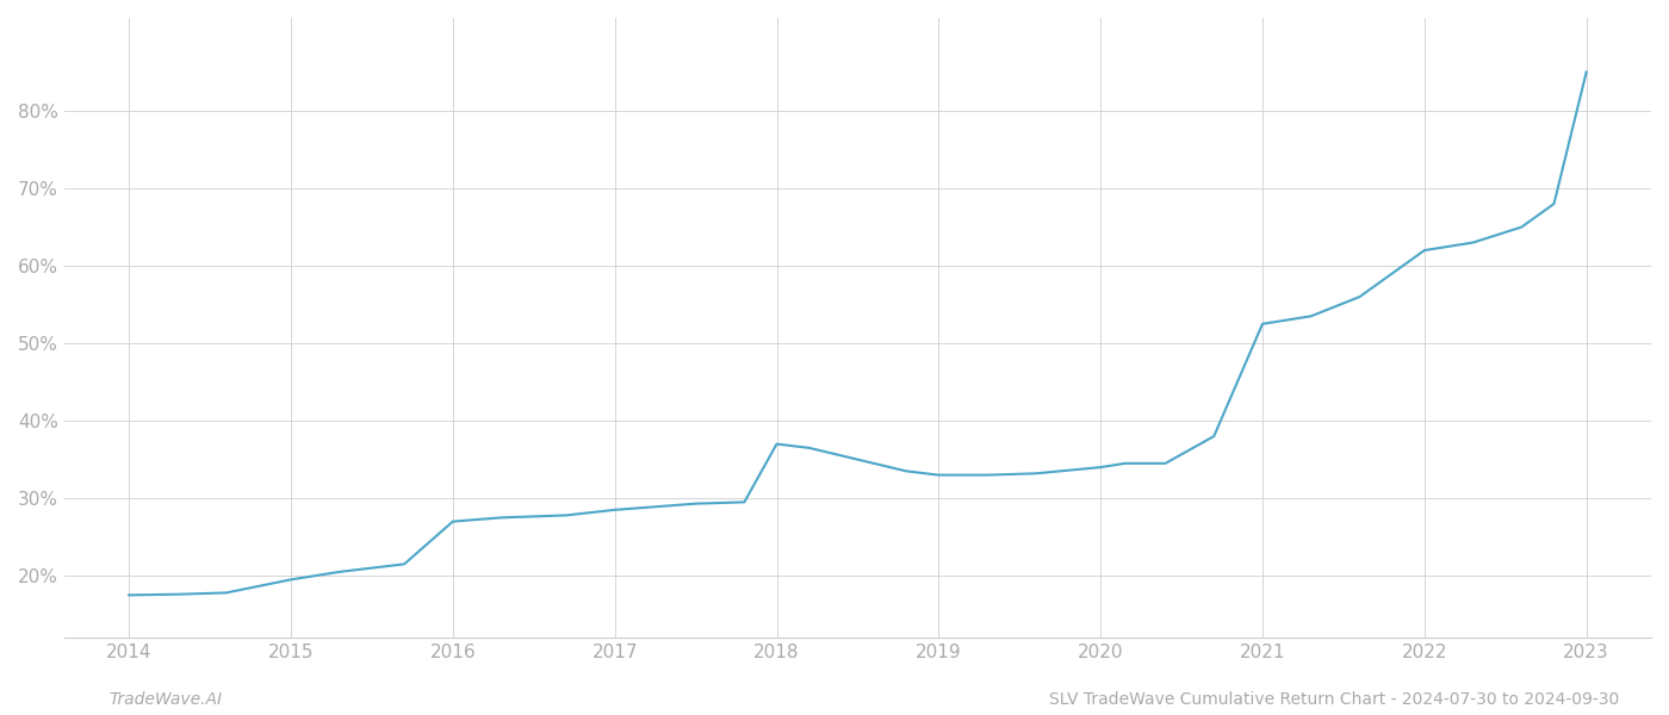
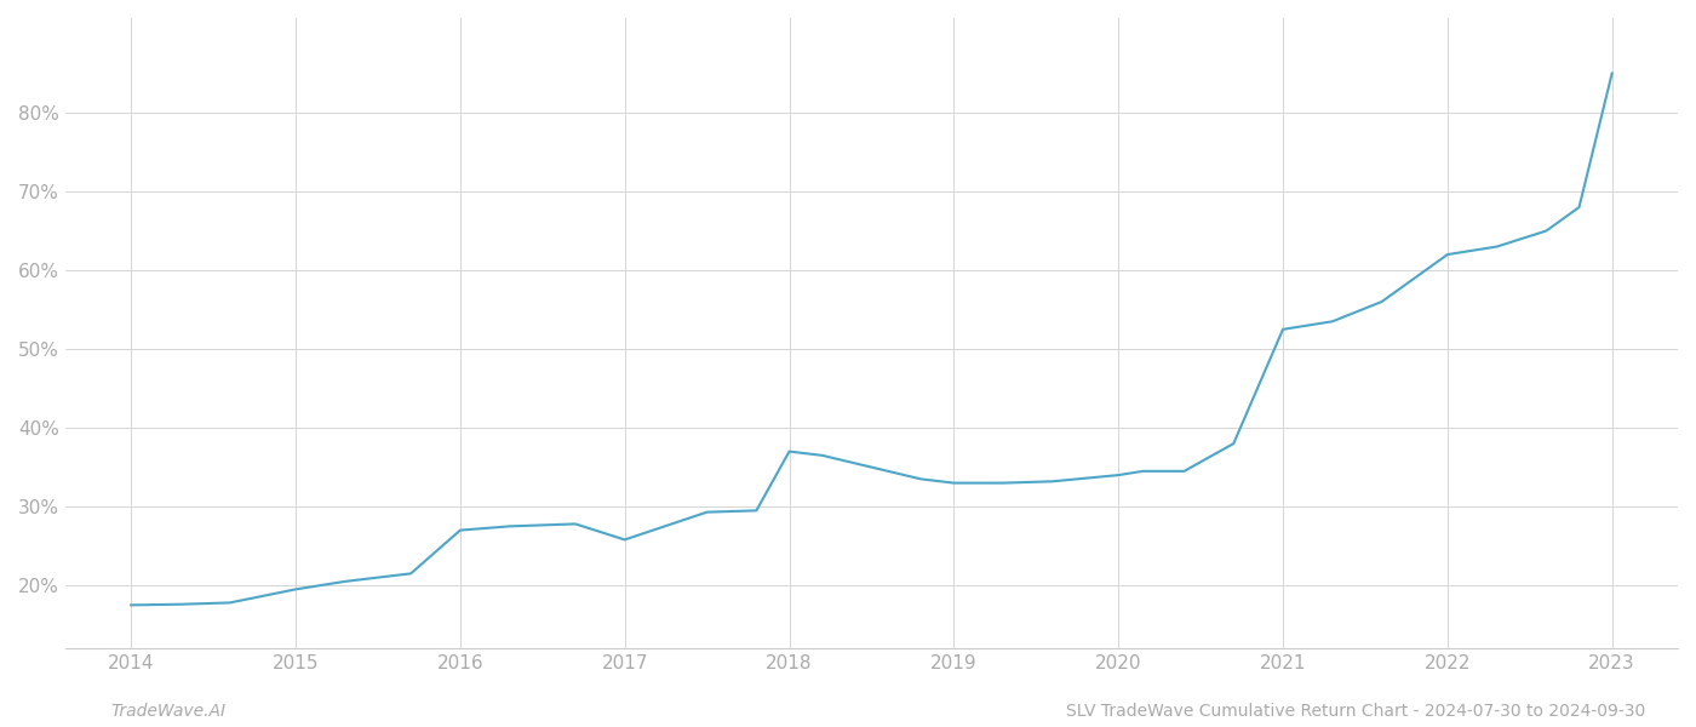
2017: 28.5% -> 25.8%
